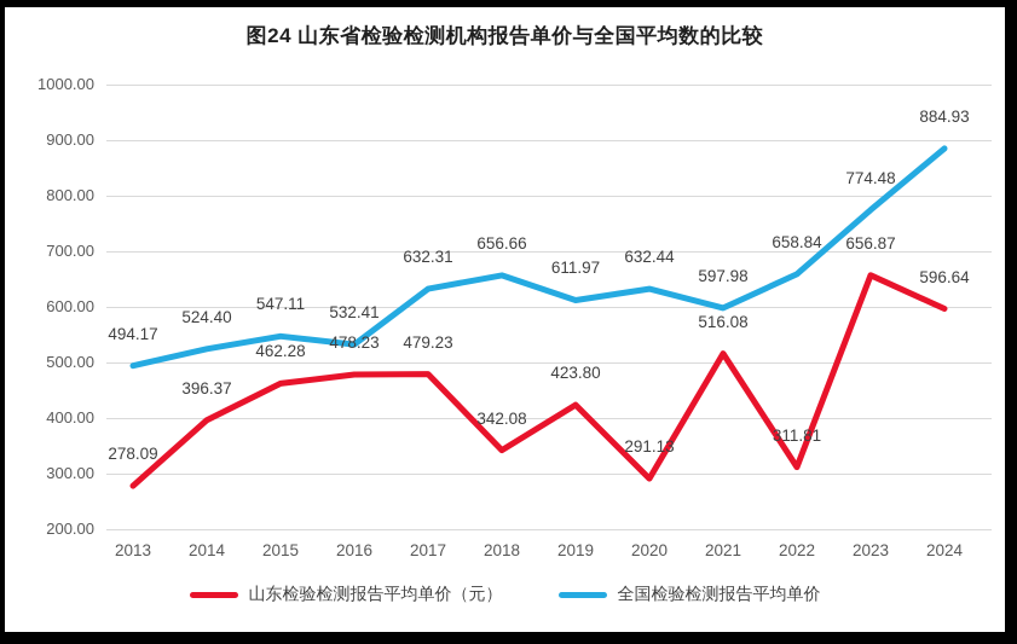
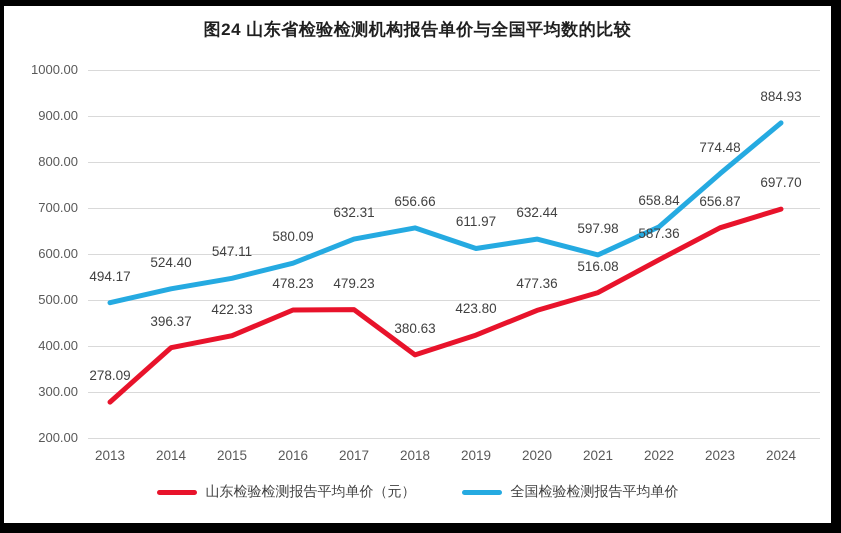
山东检验检测报告平均单价（元）/2015: 462.28 -> 422.33
全国检验检测报告平均单价/2016: 532.41 -> 580.09
山东检验检测报告平均单价（元）/2018: 342.08 -> 380.63
山东检验检测报告平均单价（元）/2020: 291.13 -> 477.36
山东检验检测报告平均单价（元）/2022: 311.81 -> 587.36
山东检验检测报告平均单价（元）/2024: 596.64 -> 697.70
